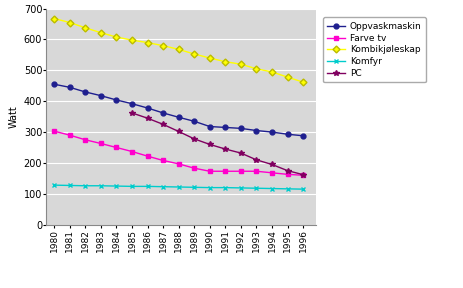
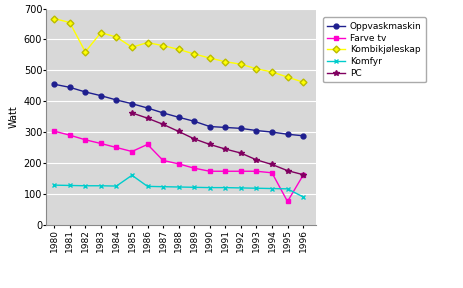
Kombikjøleskap/1982: 638 -> 560
Kombikjøleskap/1985: 598 -> 575
Komfyr/1985: 124 -> 160
Farve tv/1986: 222 -> 260
Farve tv/1995: 163 -> 75
Komfyr/1996: 115 -> 90
